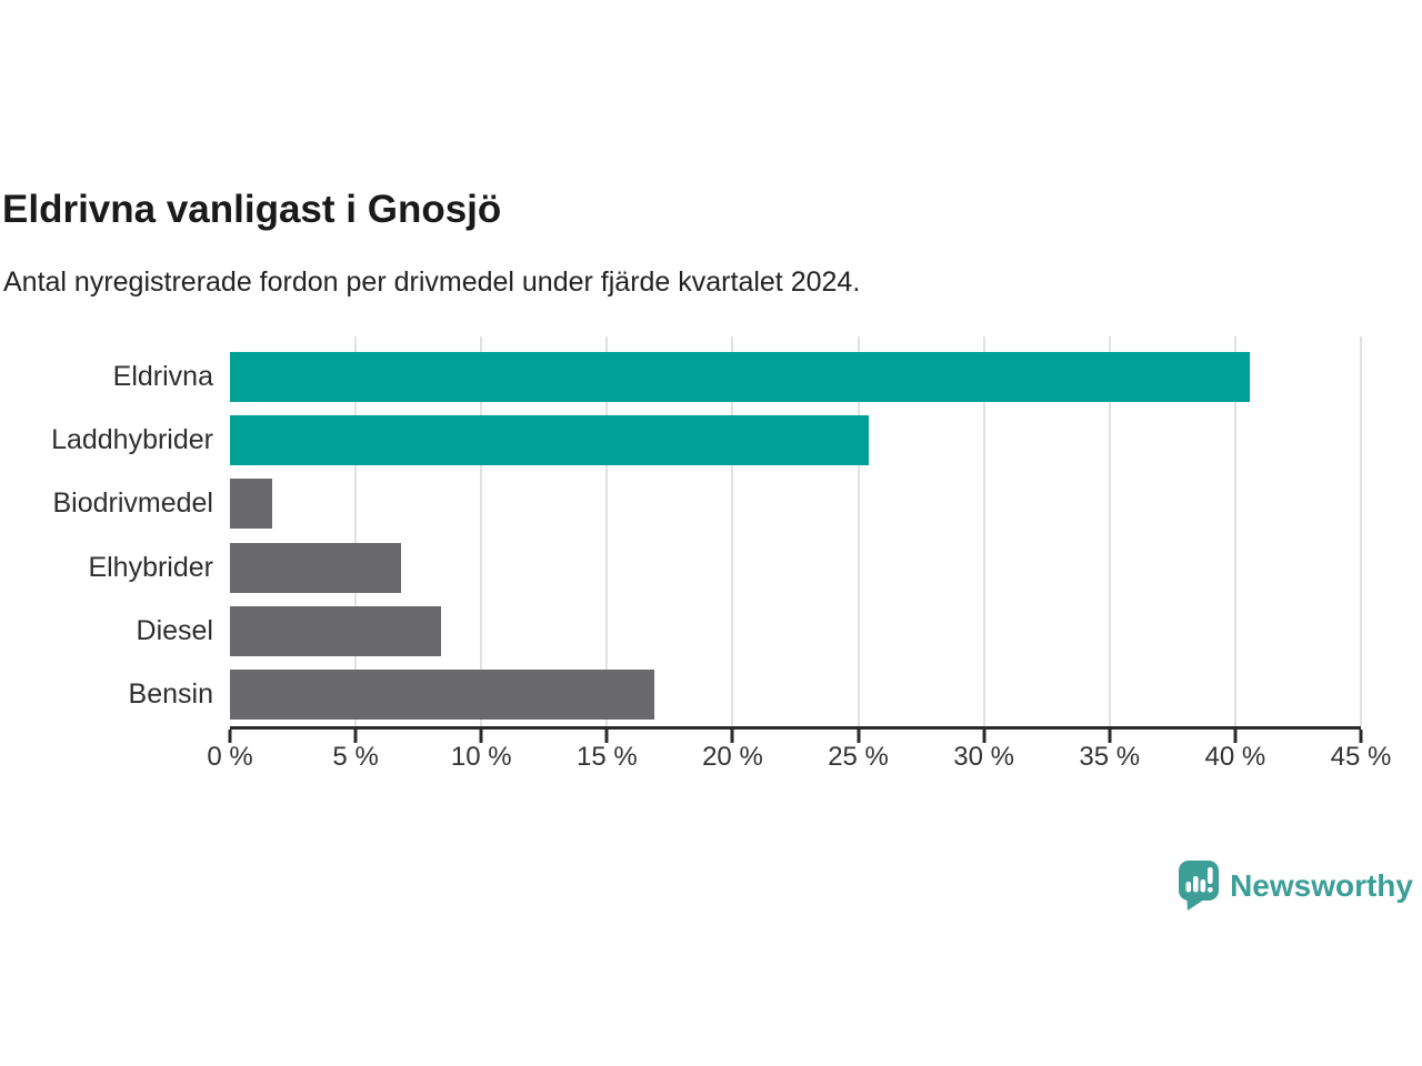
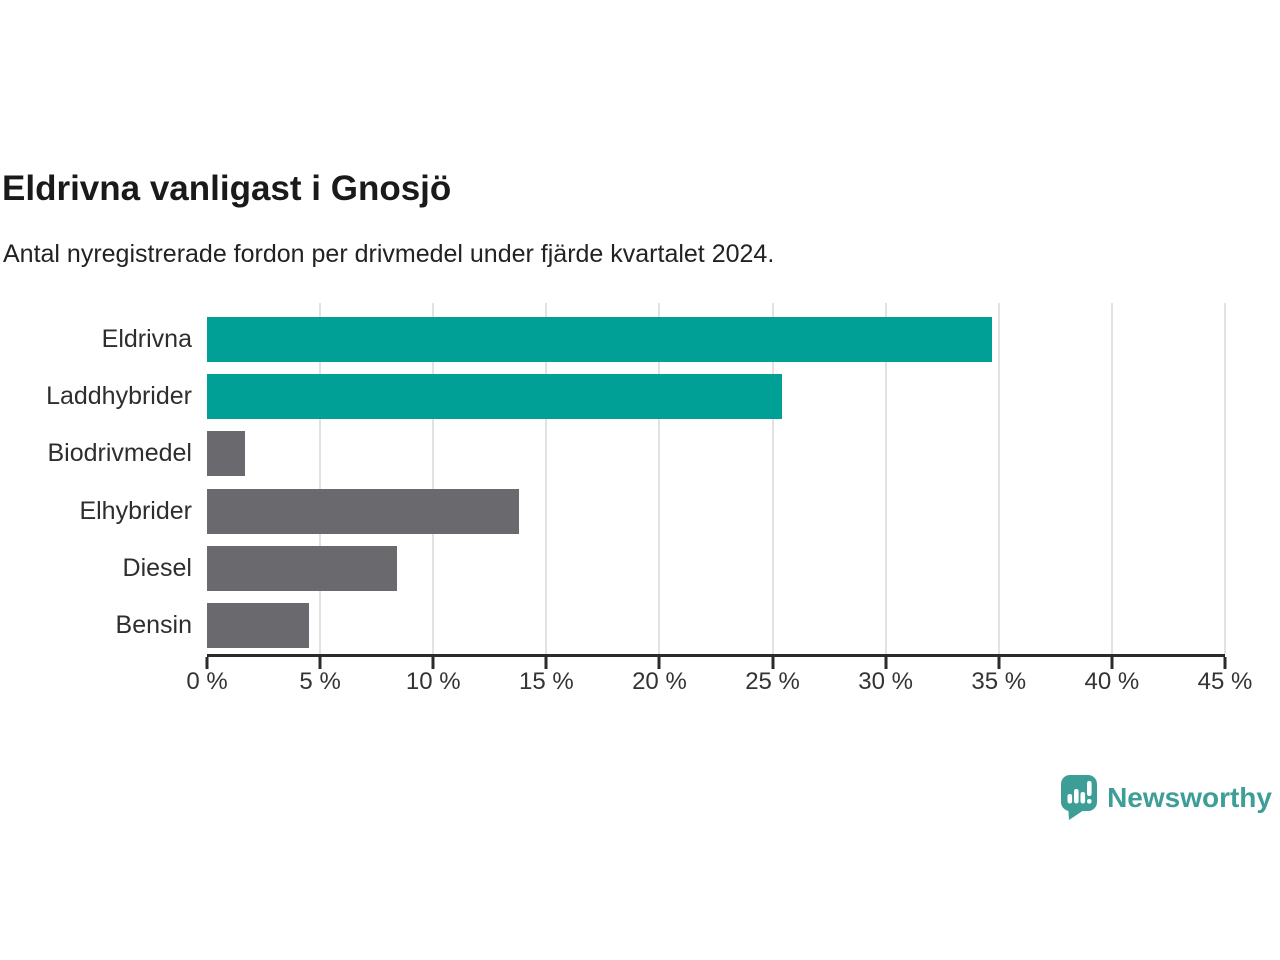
Eldrivna: 40.6% -> 34.7%
Elhybrider: 6.8% -> 13.8%
Bensin: 16.9% -> 4.5%
